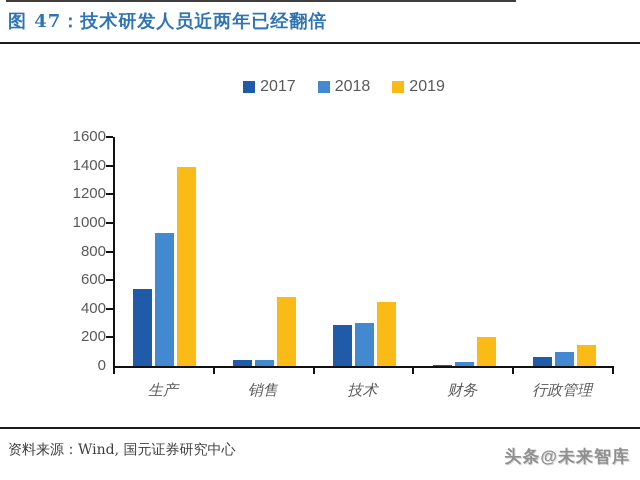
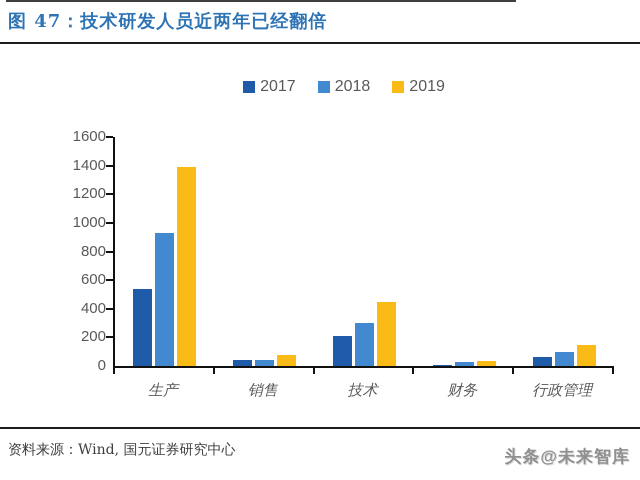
2019/销售: 480 -> 80
2017/技术: 290 -> 210
2019/财务: 200 -> 40
